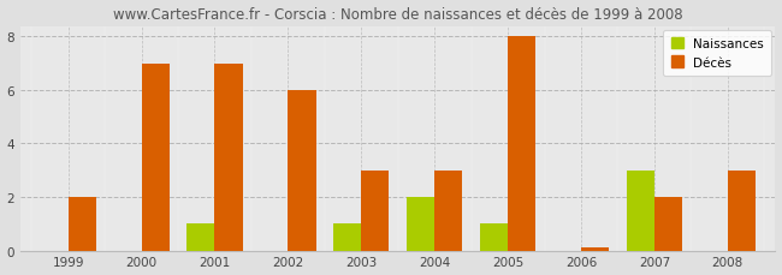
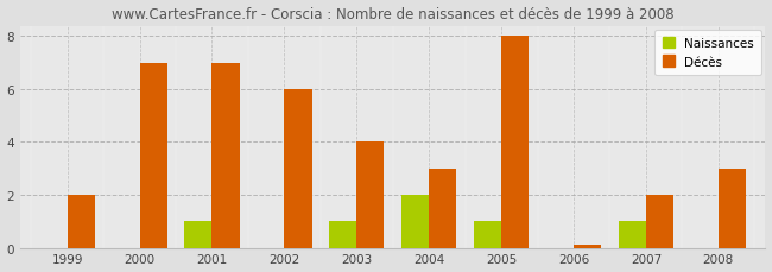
Décès/2003: 3.0 -> 4.0
Naissances/2007: 3 -> 1
